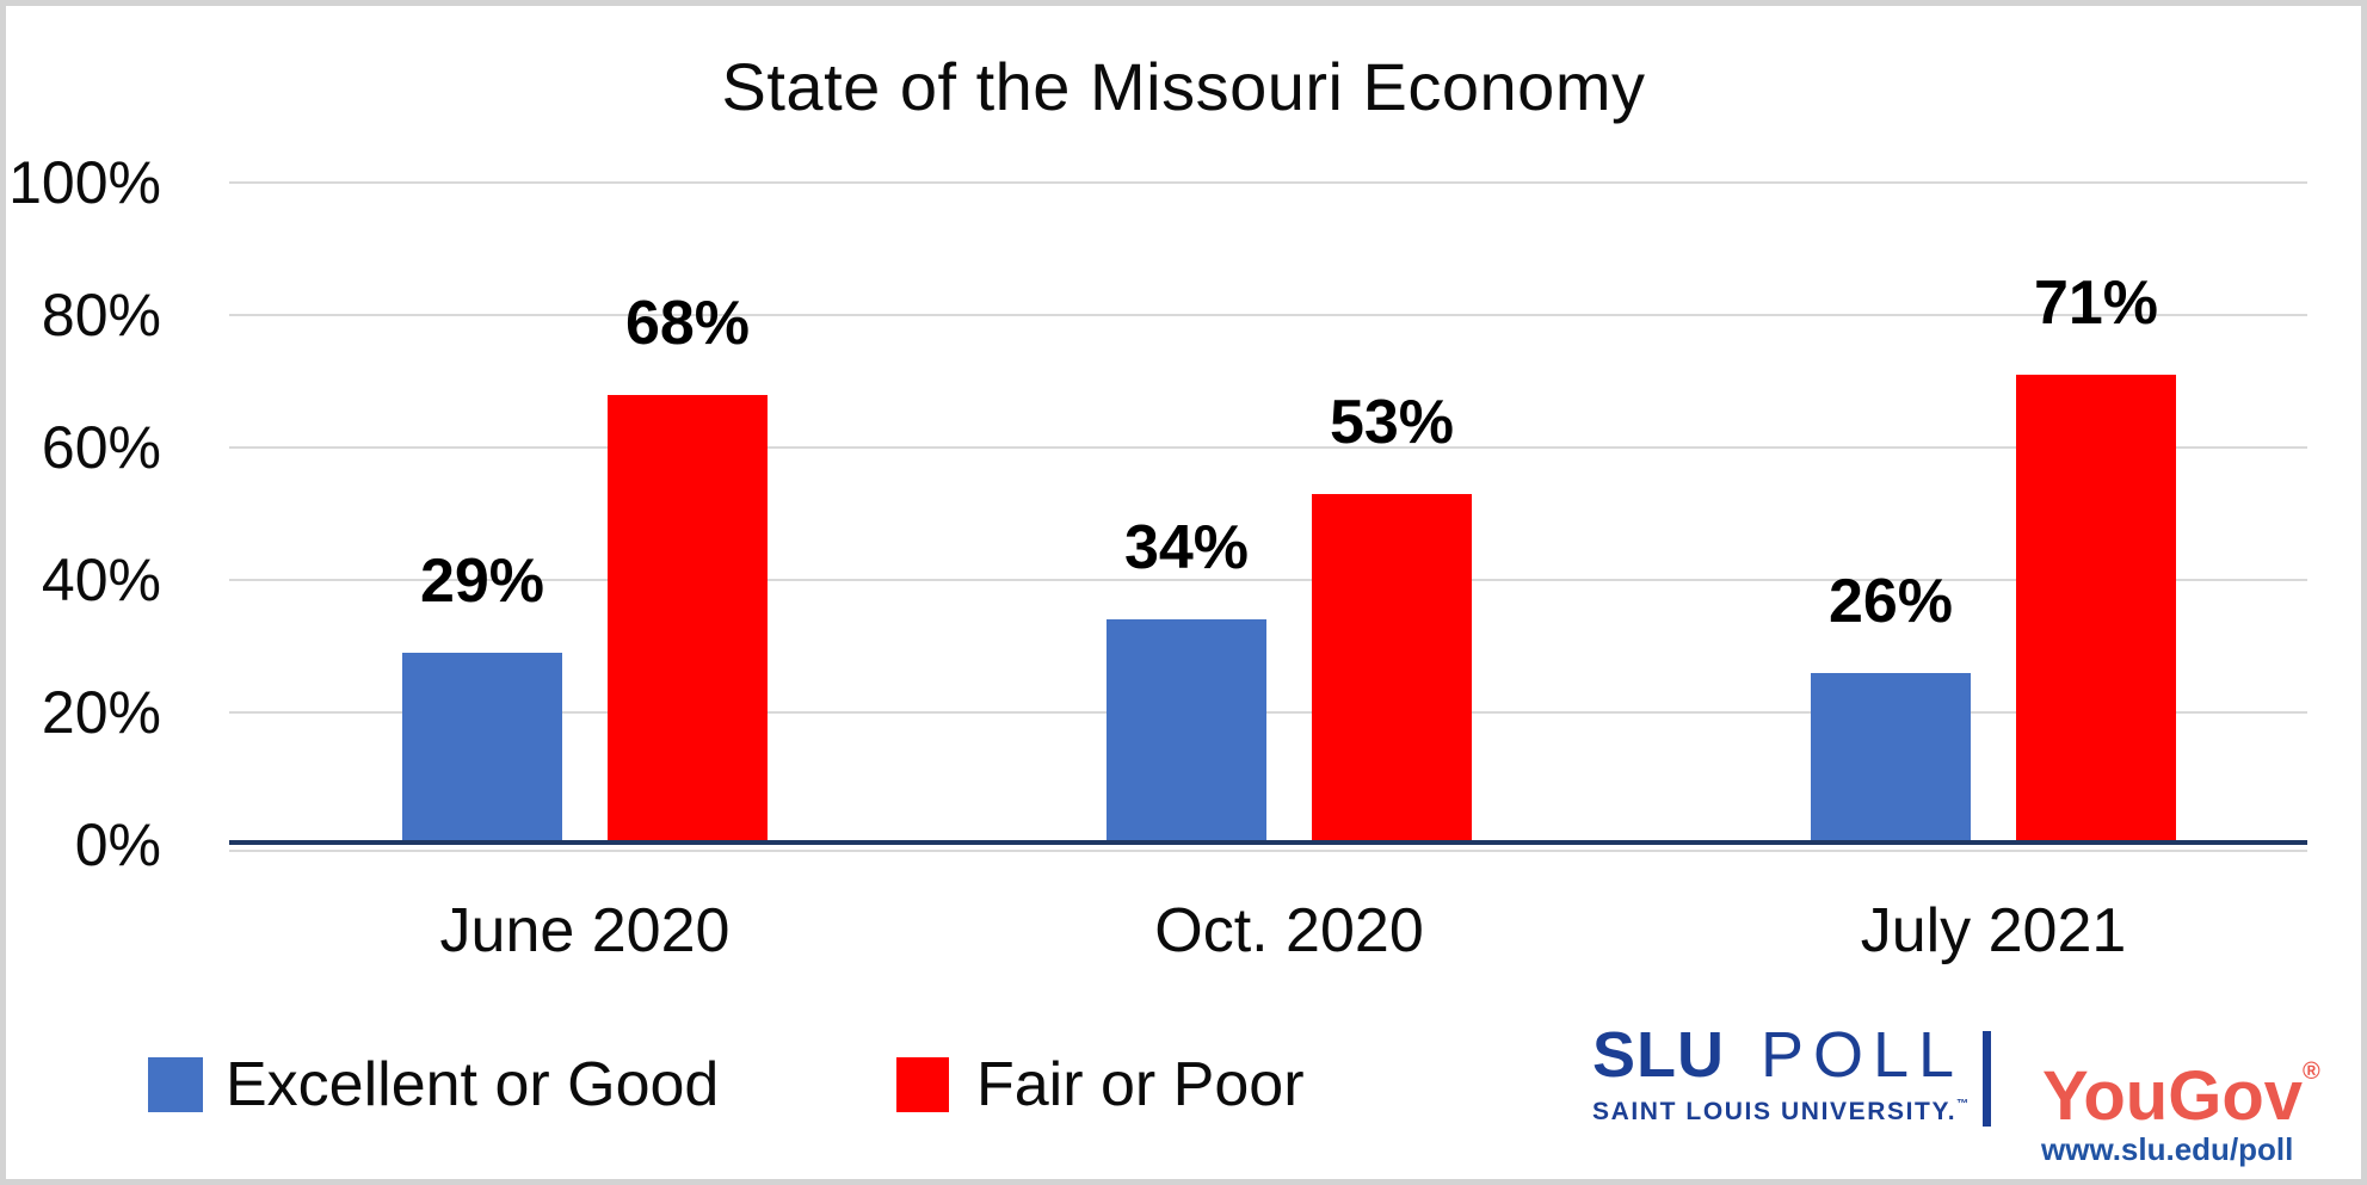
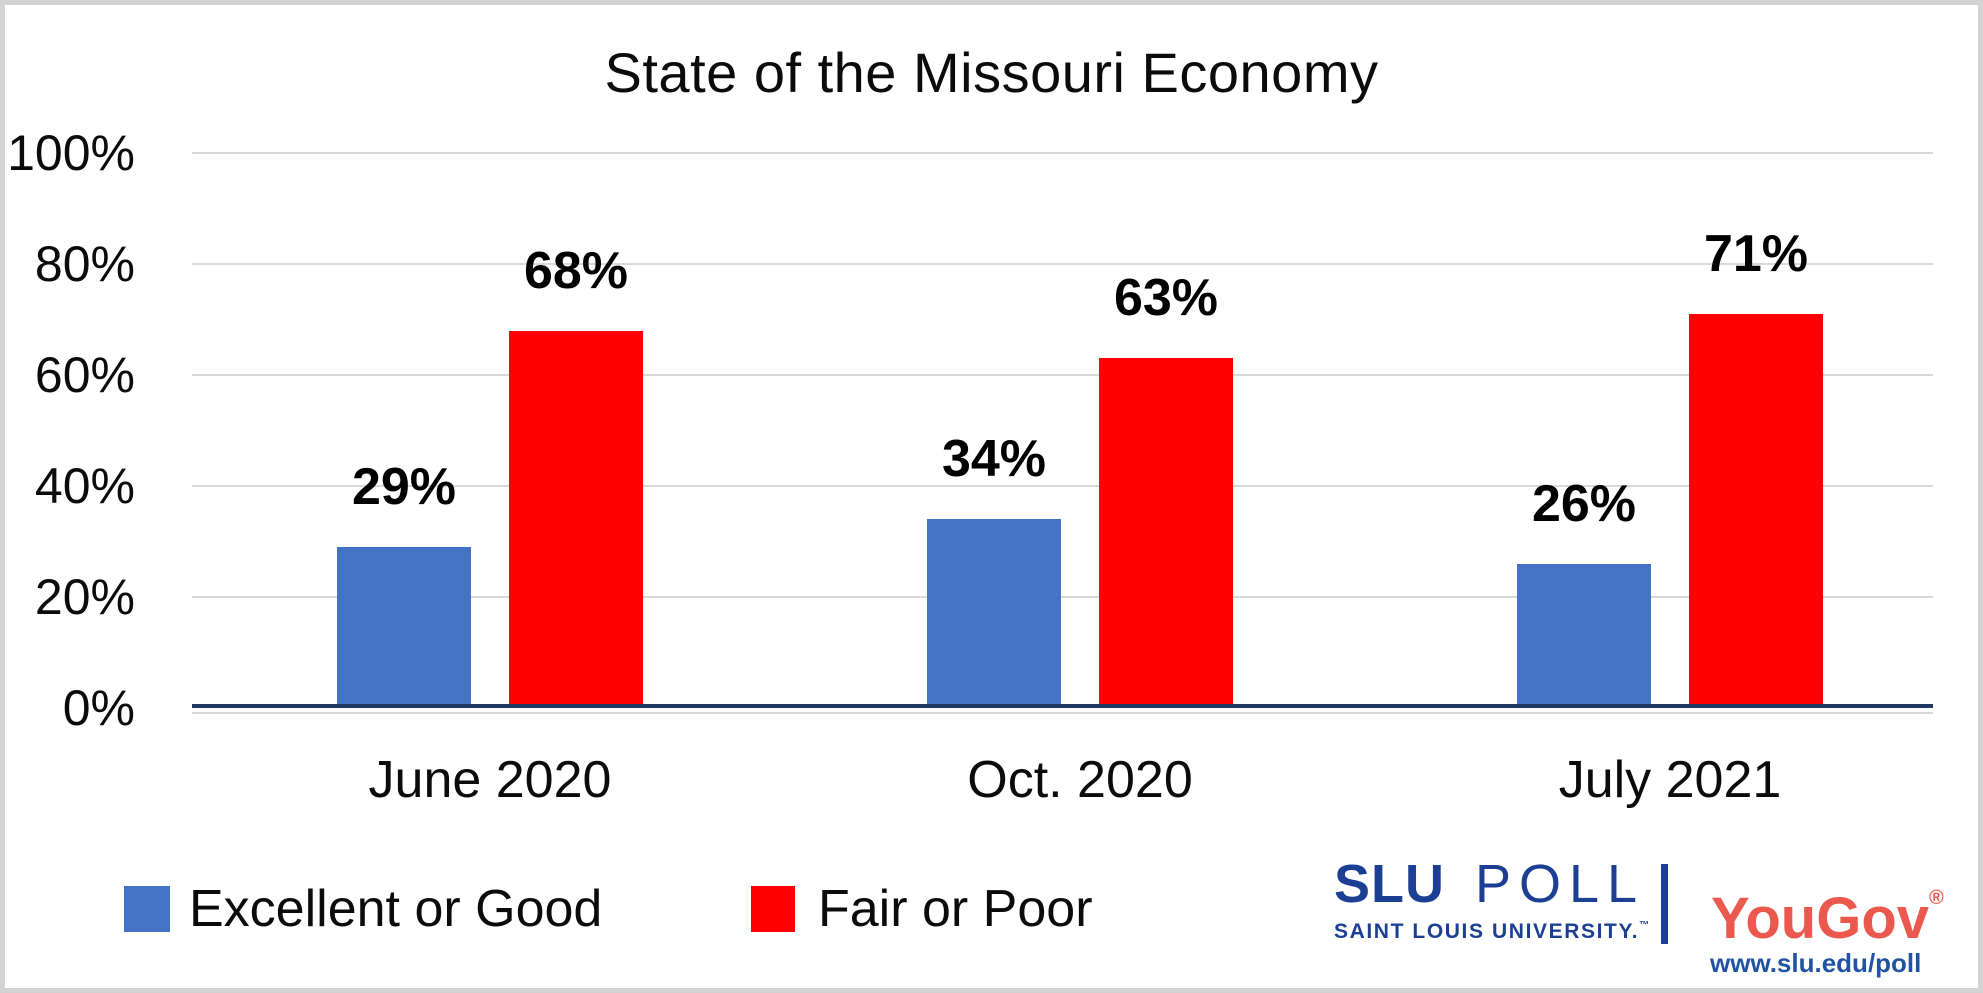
Fair or Poor/Oct. 2020: 53% -> 63%
